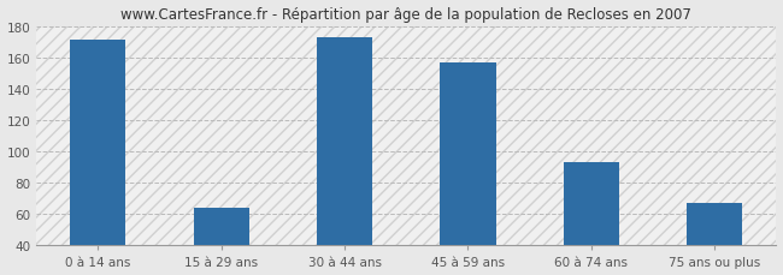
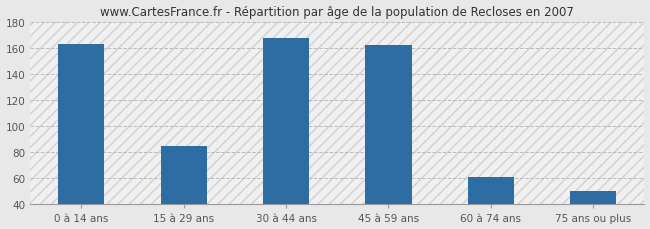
0 à 14 ans: 171 -> 163
15 à 29 ans: 64 -> 85
30 à 44 ans: 173 -> 167
45 à 59 ans: 157 -> 162
60 à 74 ans: 93 -> 61
75 ans ou plus: 67 -> 50
